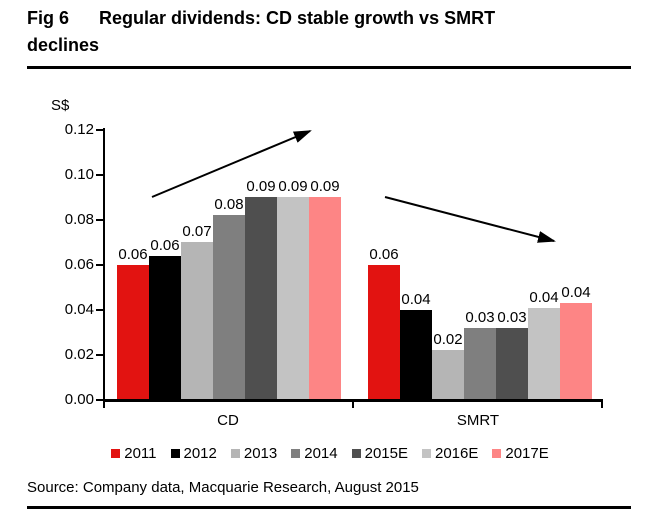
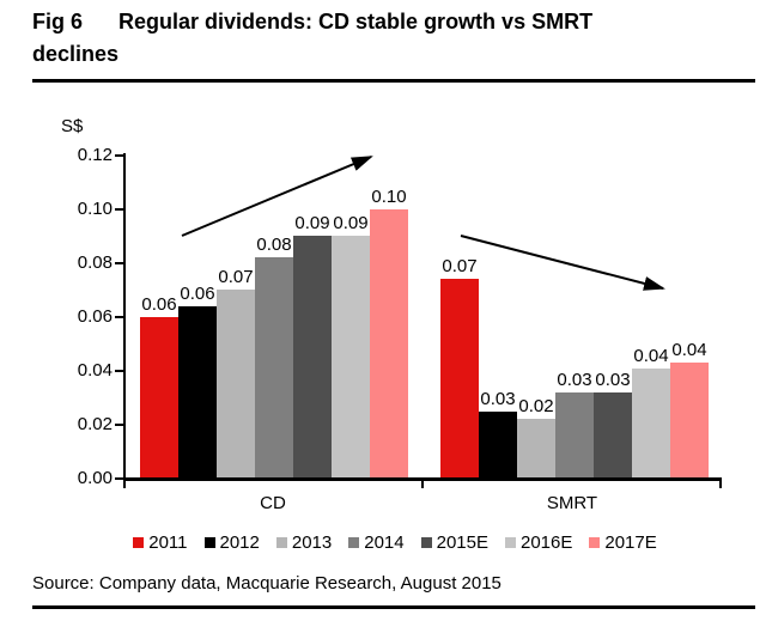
2017E/CD: 0.09 -> 0.10
2011/SMRT: 0.06 -> 0.07
2012/SMRT: 0.04 -> 0.03
